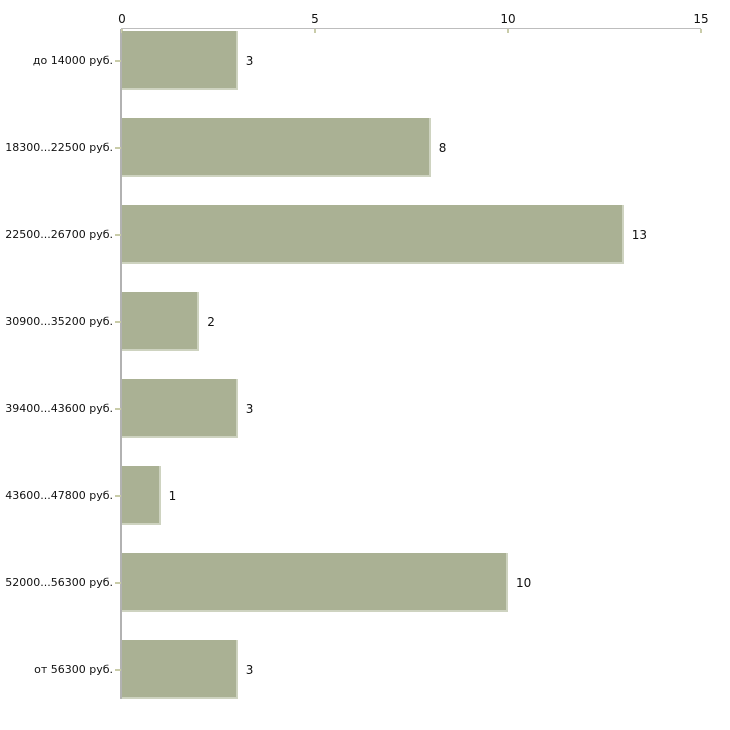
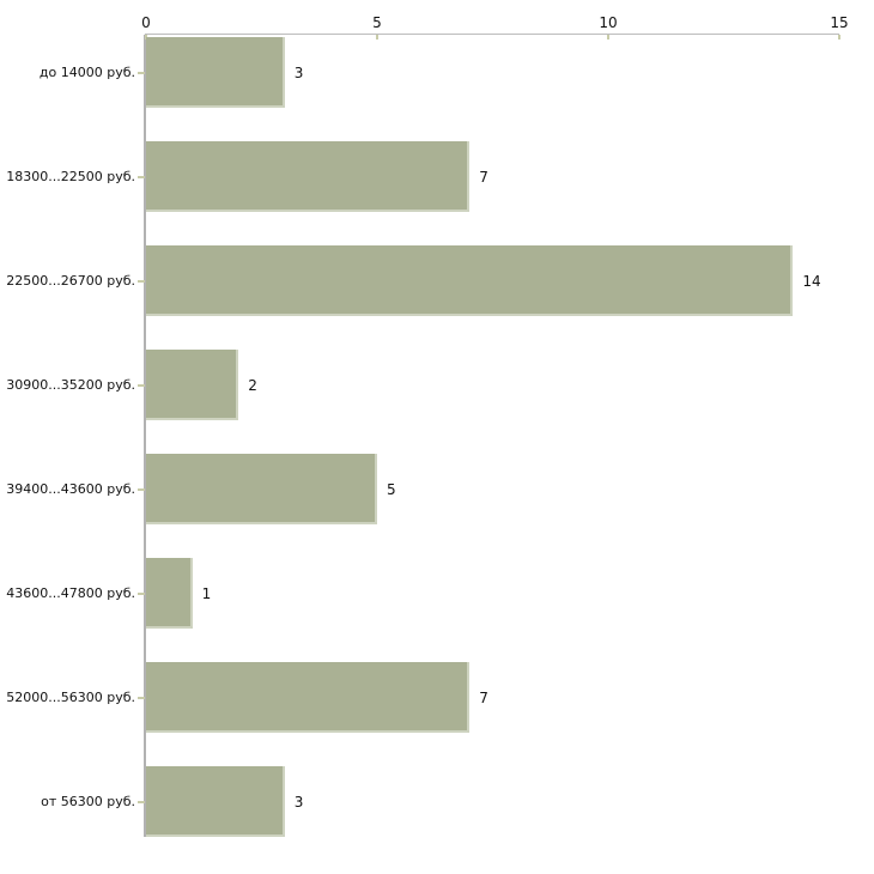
18300...22500 руб.: 8 -> 7
22500...26700 руб.: 13 -> 14
39400...43600 руб.: 3 -> 5
52000...56300 руб.: 10 -> 7
